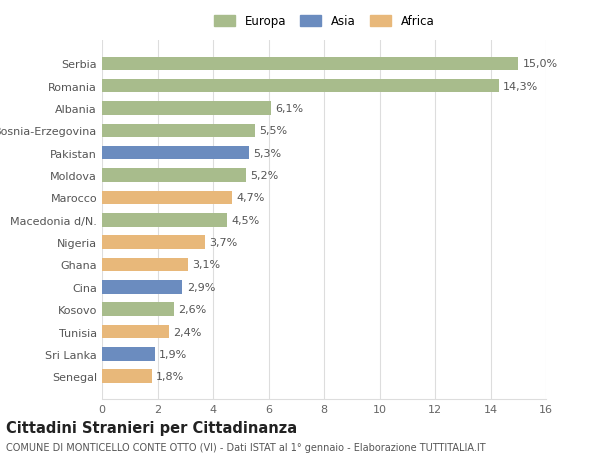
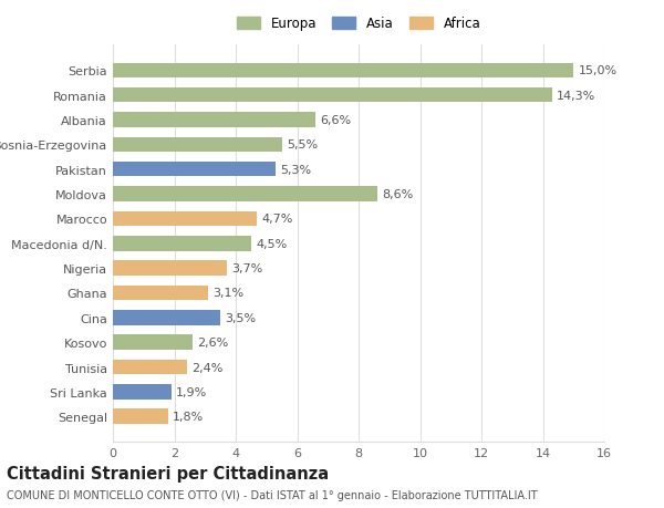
Albania: 6,1% -> 6,6%
Moldova: 5,2% -> 8,6%
Cina: 2,9% -> 3,5%
